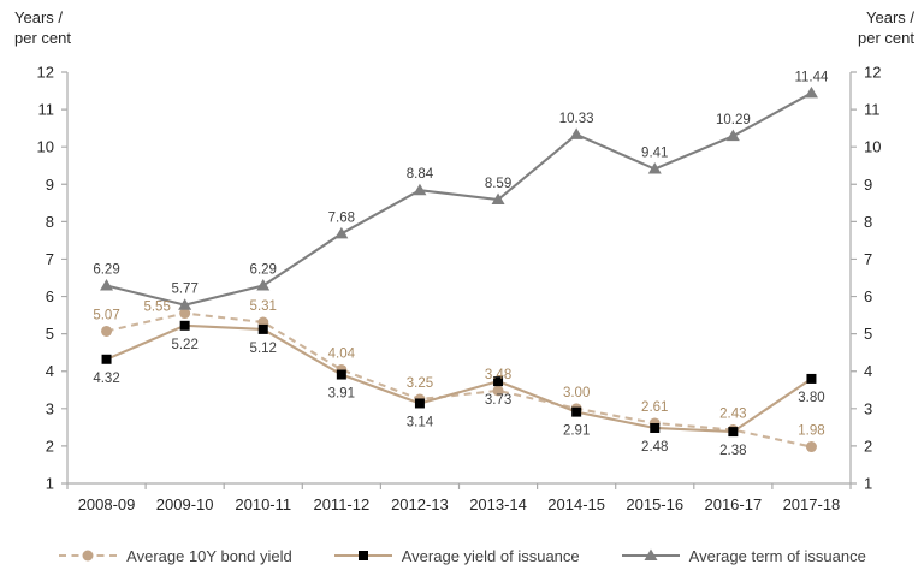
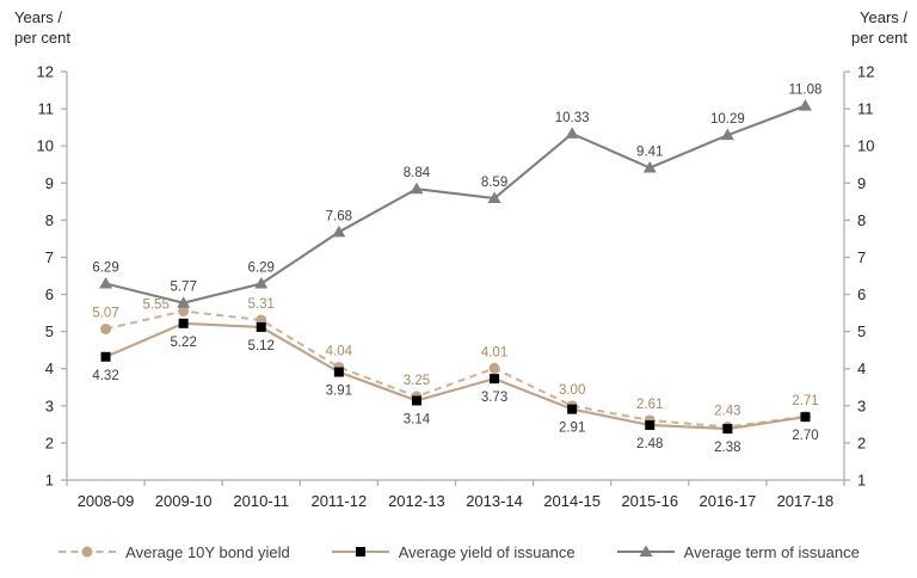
Average 10Y bond yield/2013-14: 3.48 -> 4.01
Average 10Y bond yield/2017-18: 1.98 -> 2.71
Average yield of issuance/2017-18: 3.80 -> 2.70
Average term of issuance/2017-18: 11.44 -> 11.08
